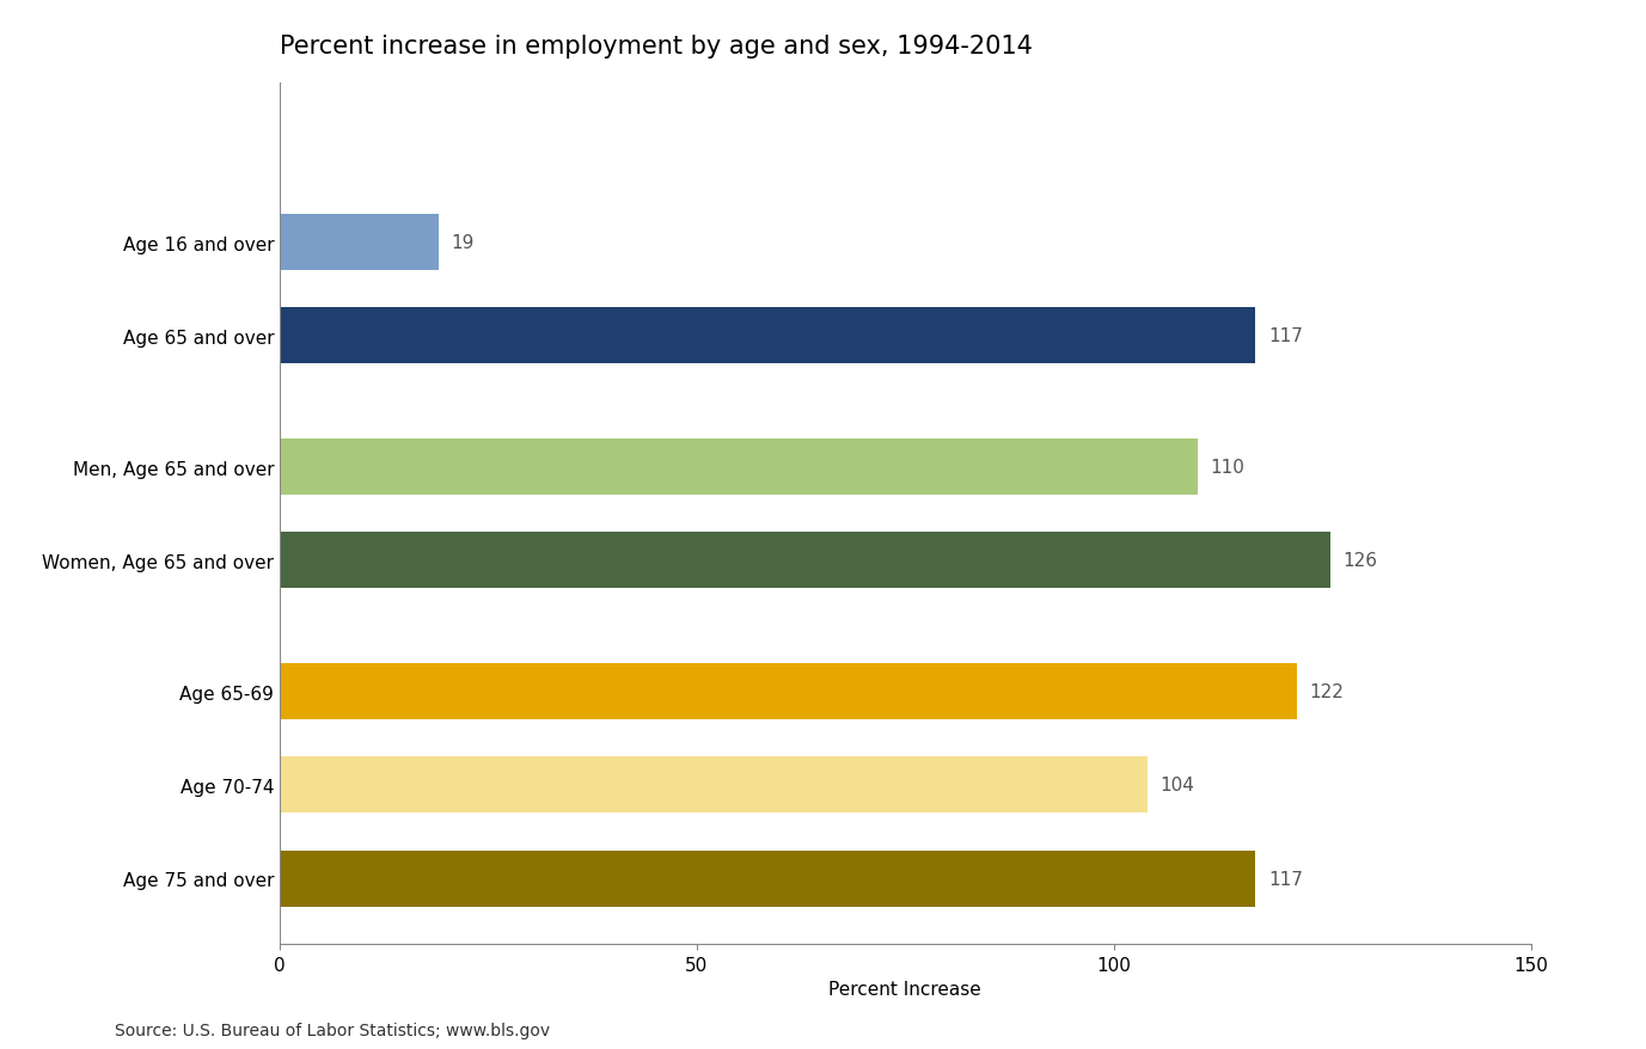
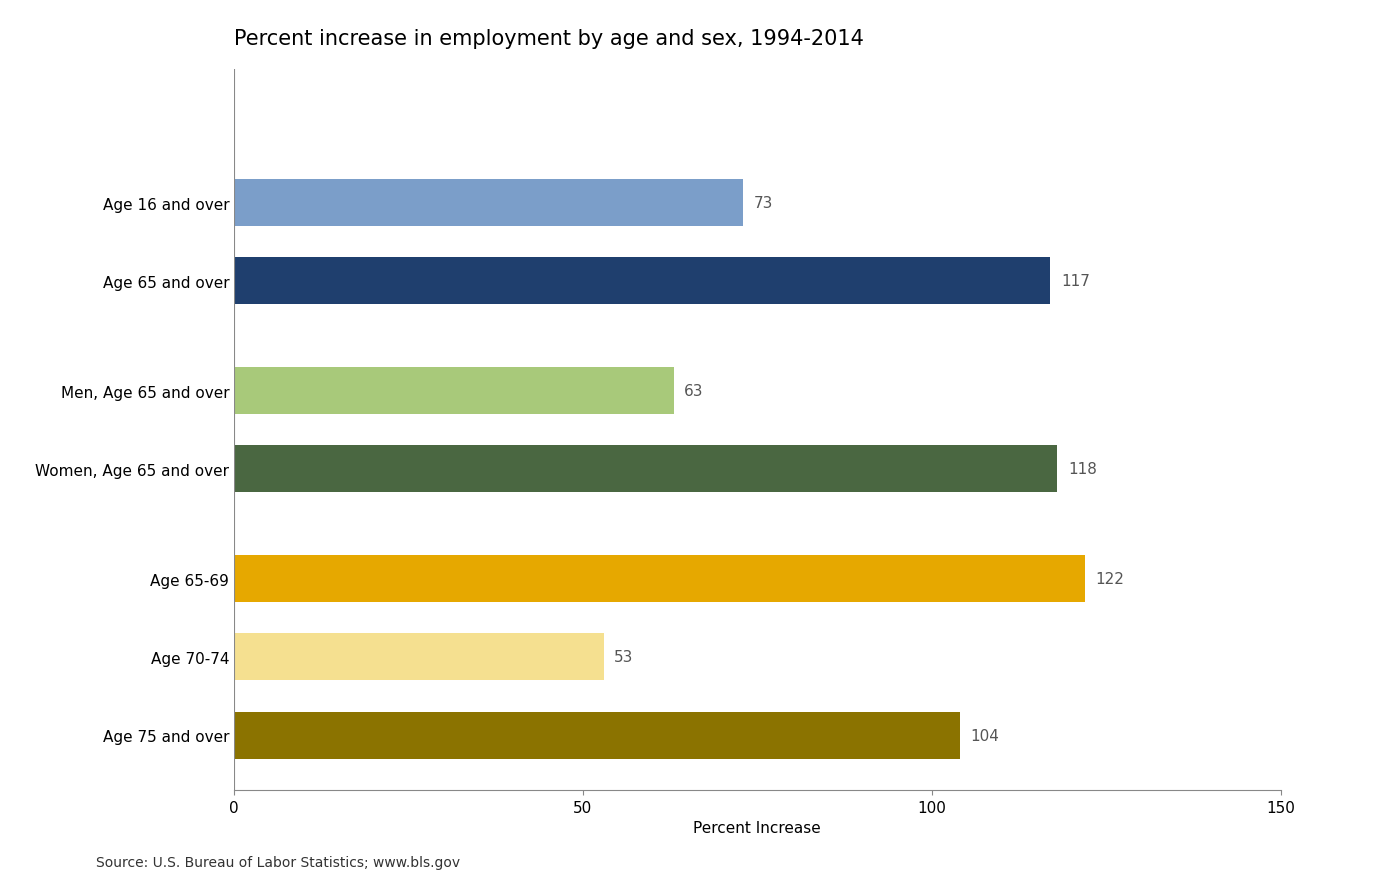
Age 16 and over: 19 -> 73
Men, Age 65 and over: 110 -> 63
Women, Age 65 and over: 126 -> 118
Age 70-74: 104 -> 53
Age 75 and over: 117 -> 104
